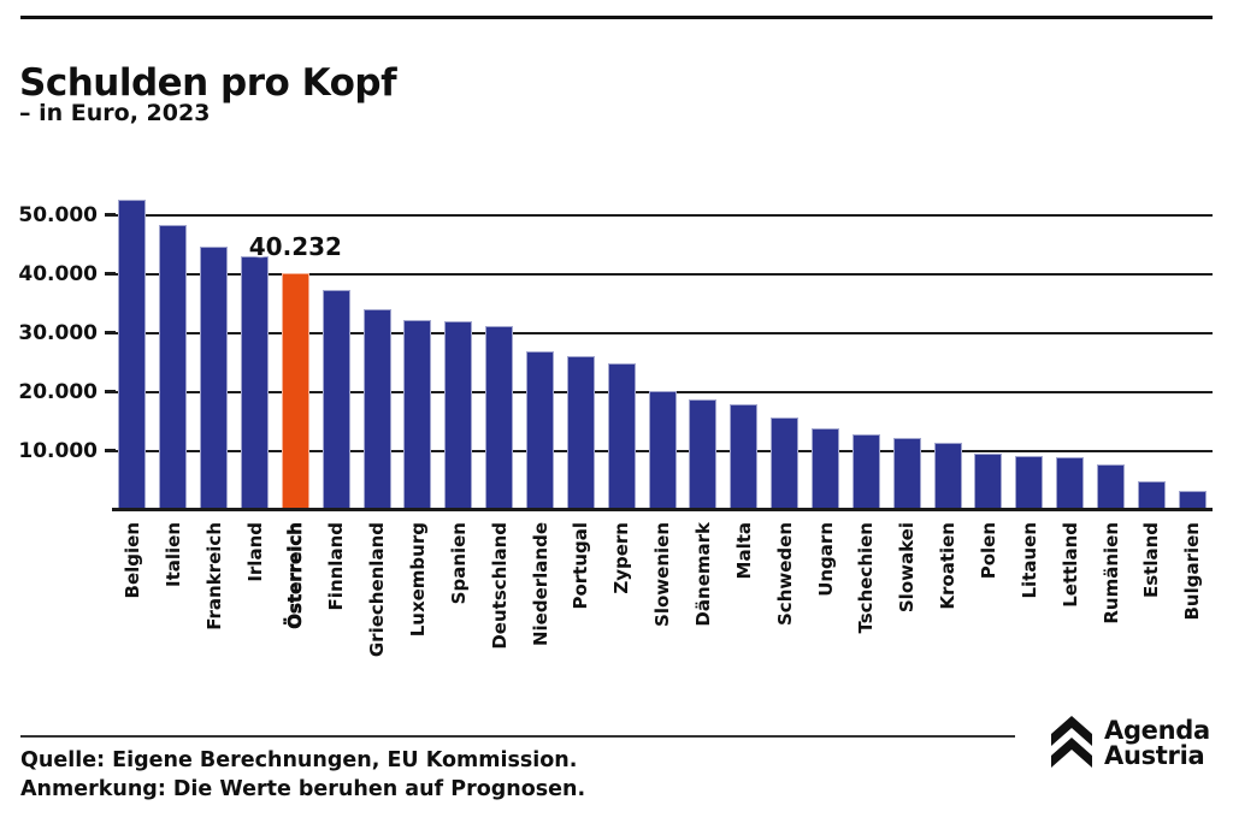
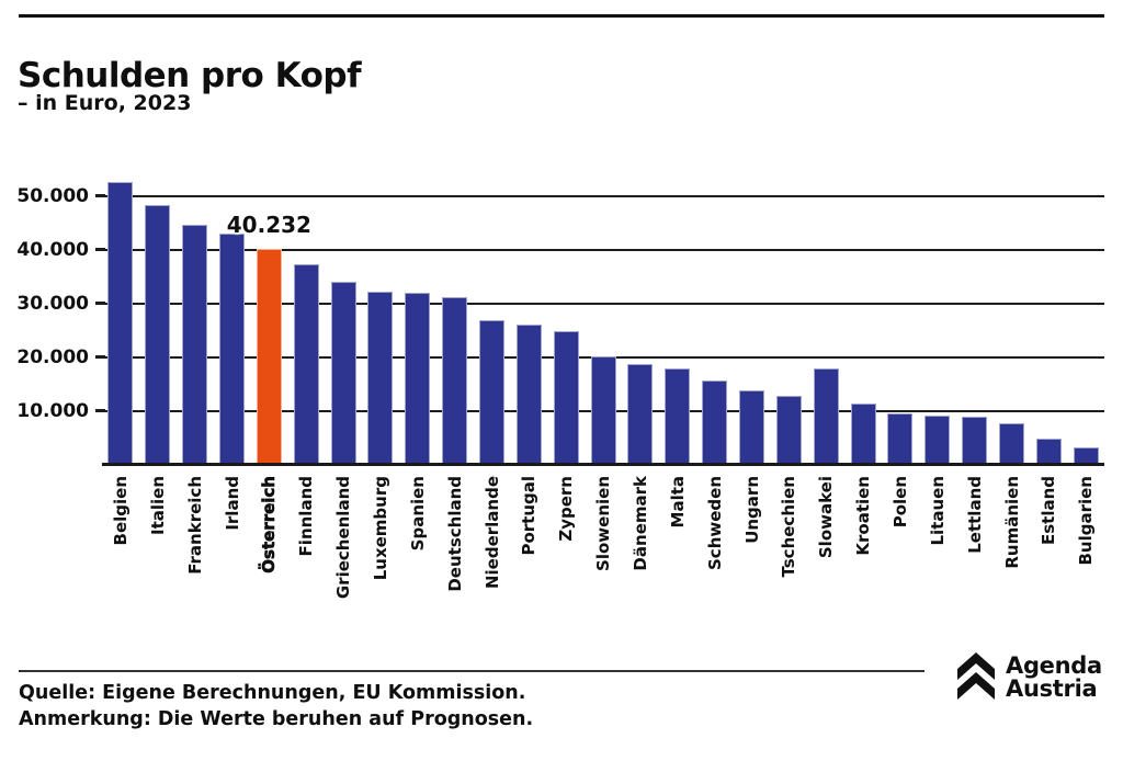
Slowakei: 12000 -> 18000
